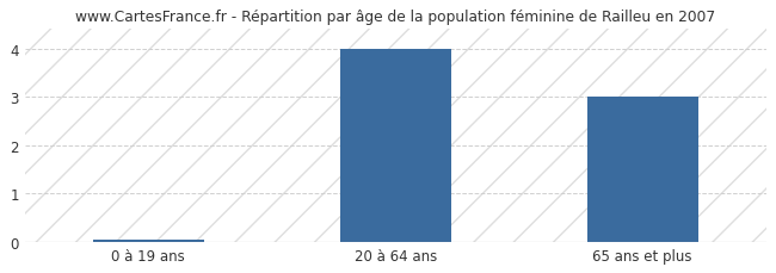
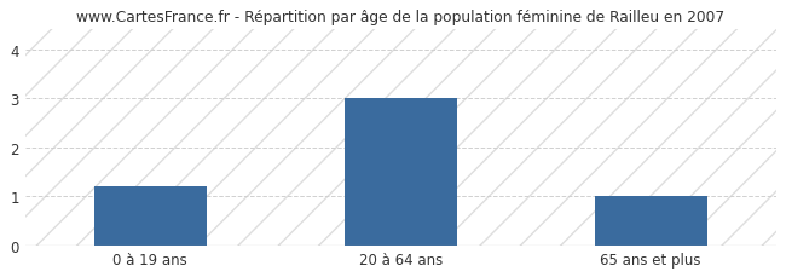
0 à 19 ans: 0.05 -> 1.20
20 à 64 ans: 4.00 -> 3.00
65 ans et plus: 3.00 -> 1.00
